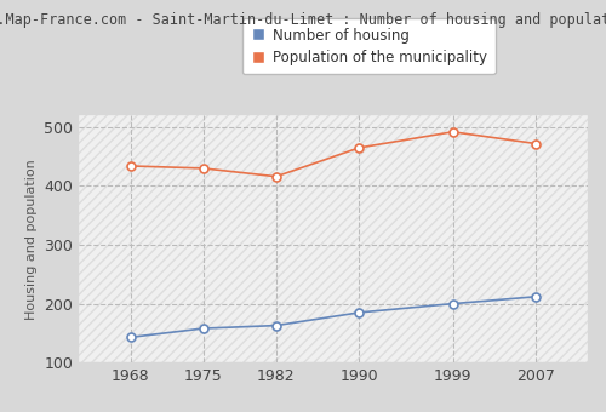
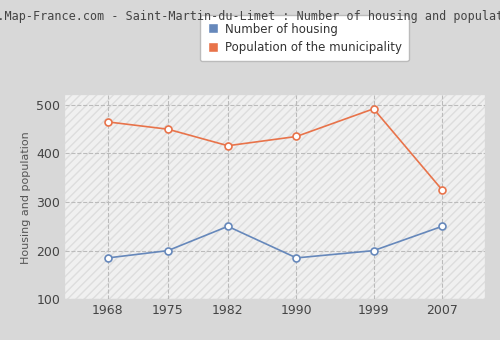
Number of housing/1968: 143 -> 185
Population of the municipality/1968: 434 -> 465
Number of housing/1975: 158 -> 200
Population of the municipality/1975: 430 -> 450
Number of housing/1982: 163 -> 250
Population of the municipality/1990: 465 -> 435
Number of housing/2007: 212 -> 250
Population of the municipality/2007: 472 -> 325
